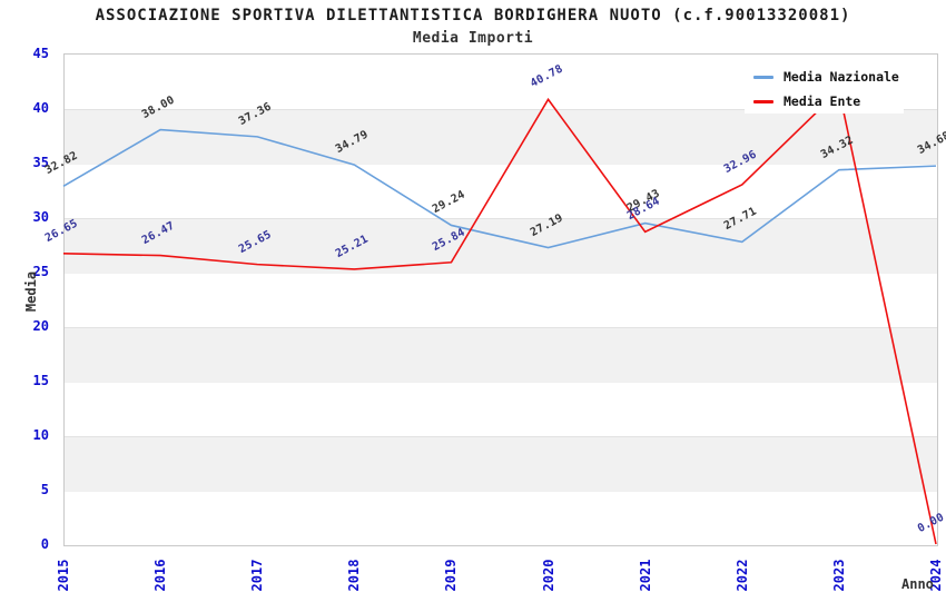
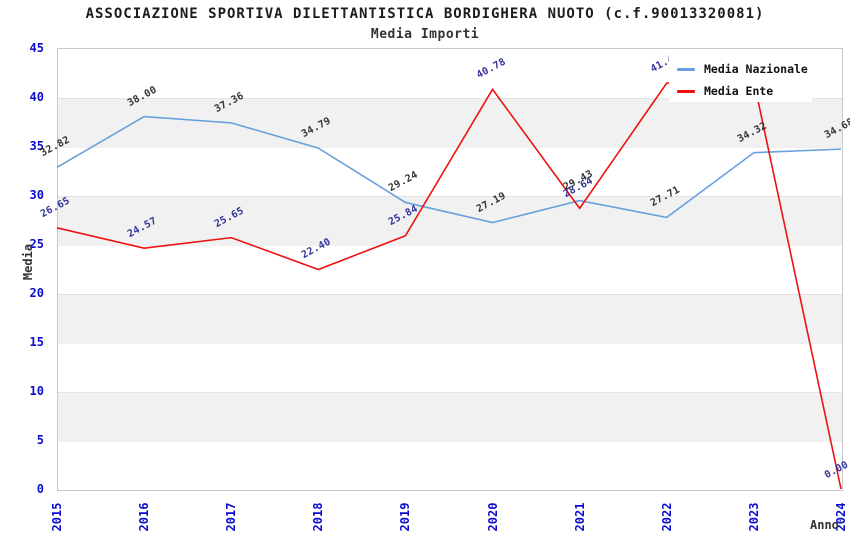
Media Ente/2016: 26.47 -> 24.57
Media Ente/2018: 25.21 -> 22.40
Media Ente/2022: 32.96 -> 41.43
